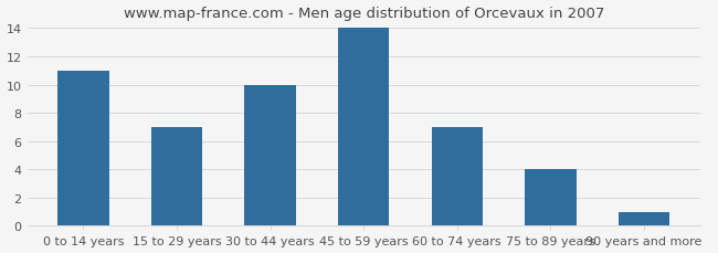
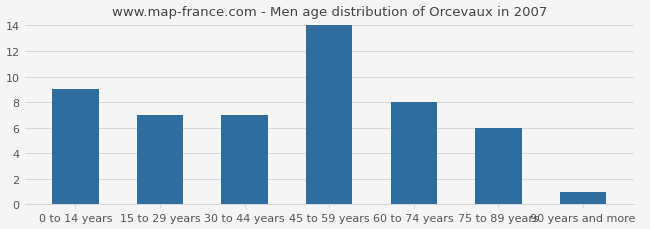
0 to 14 years: 11 -> 9
30 to 44 years: 10 -> 7
60 to 74 years: 7 -> 8
75 to 89 years: 4 -> 6
